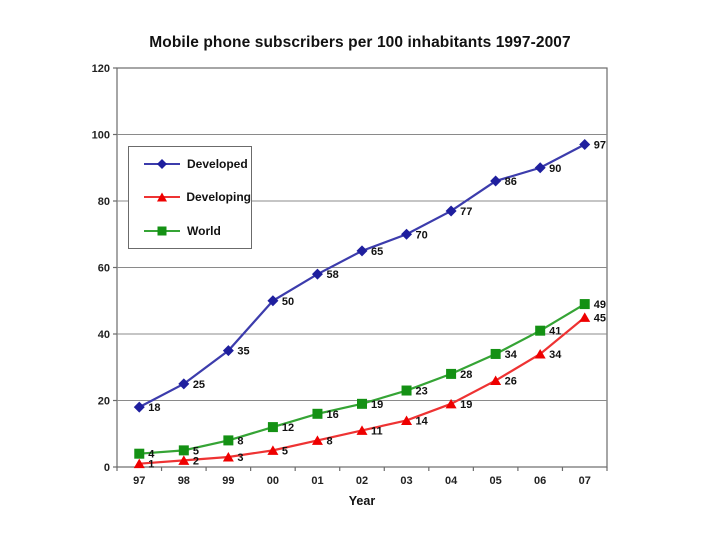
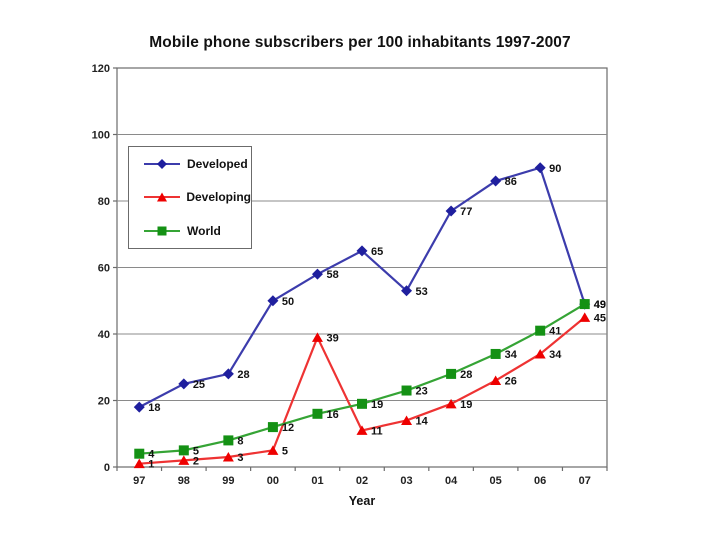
Developed/99: 35 -> 28
Developing/01: 8 -> 39
Developed/03: 70 -> 53
Developed/07: 97 -> 49
